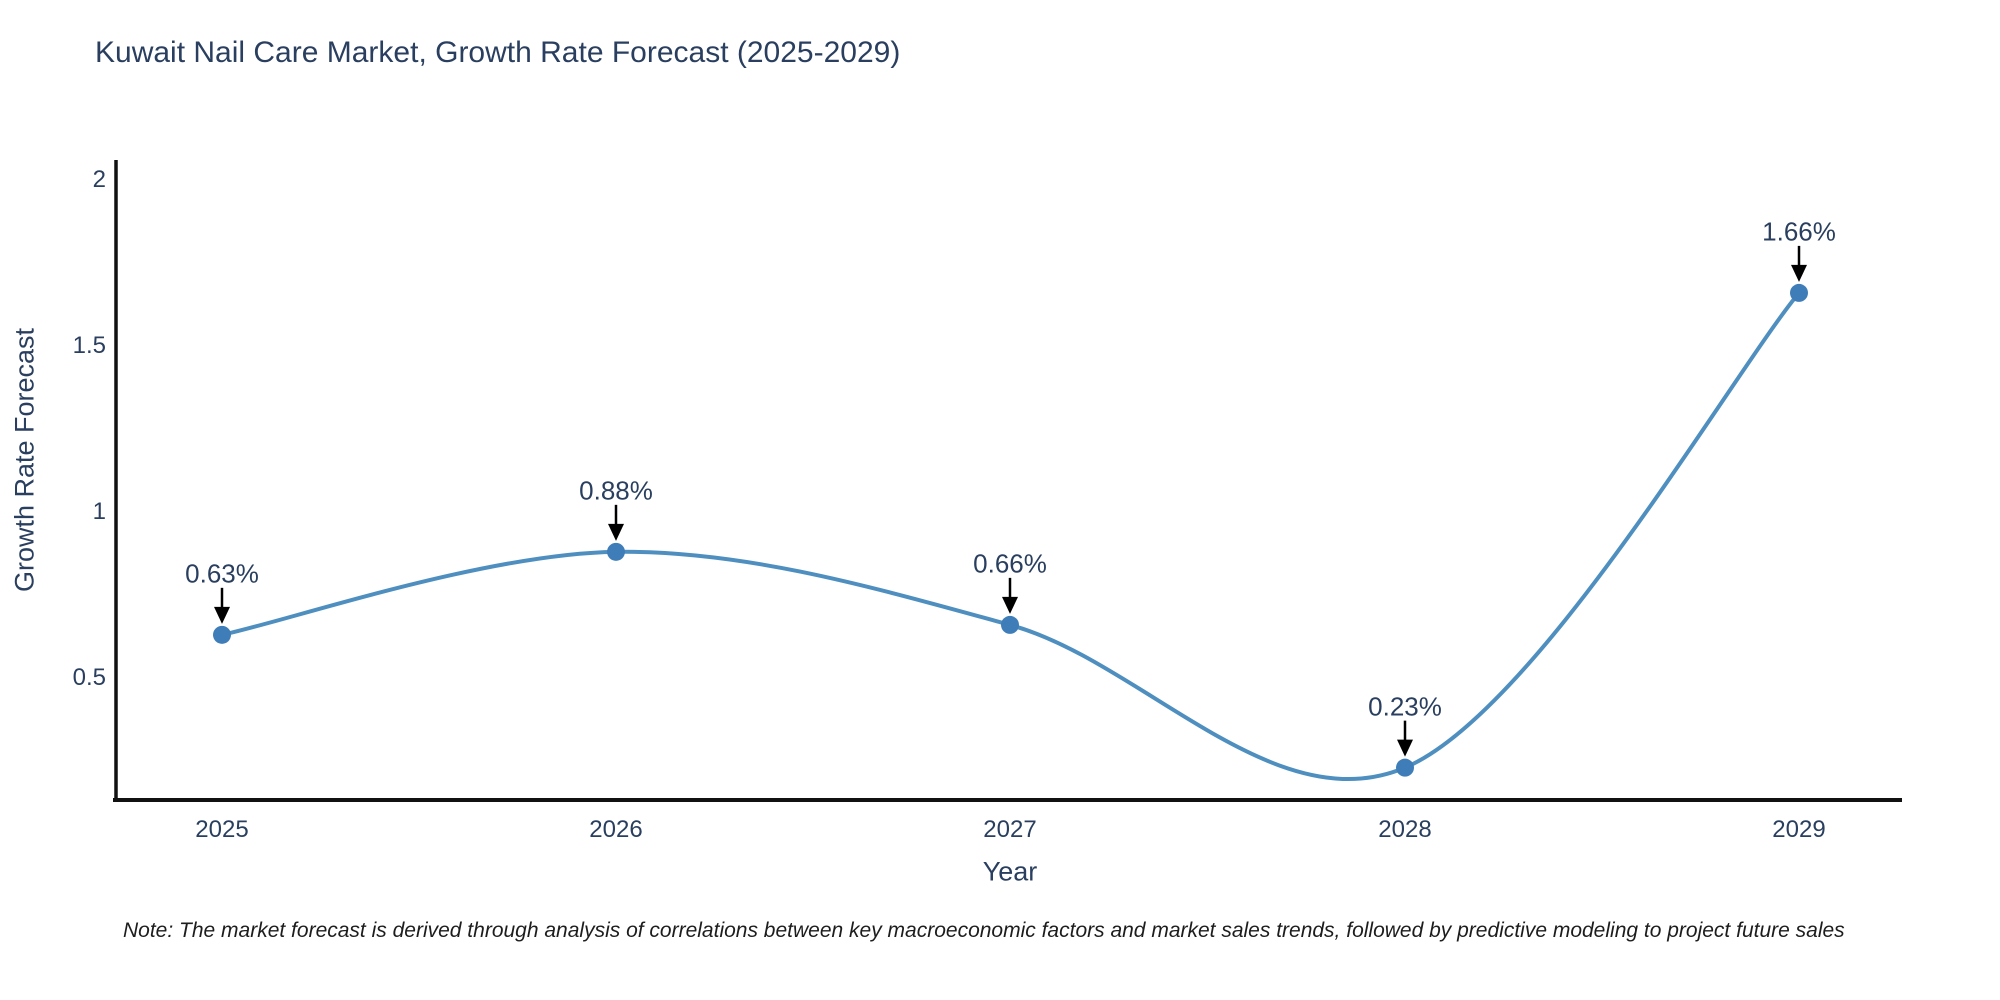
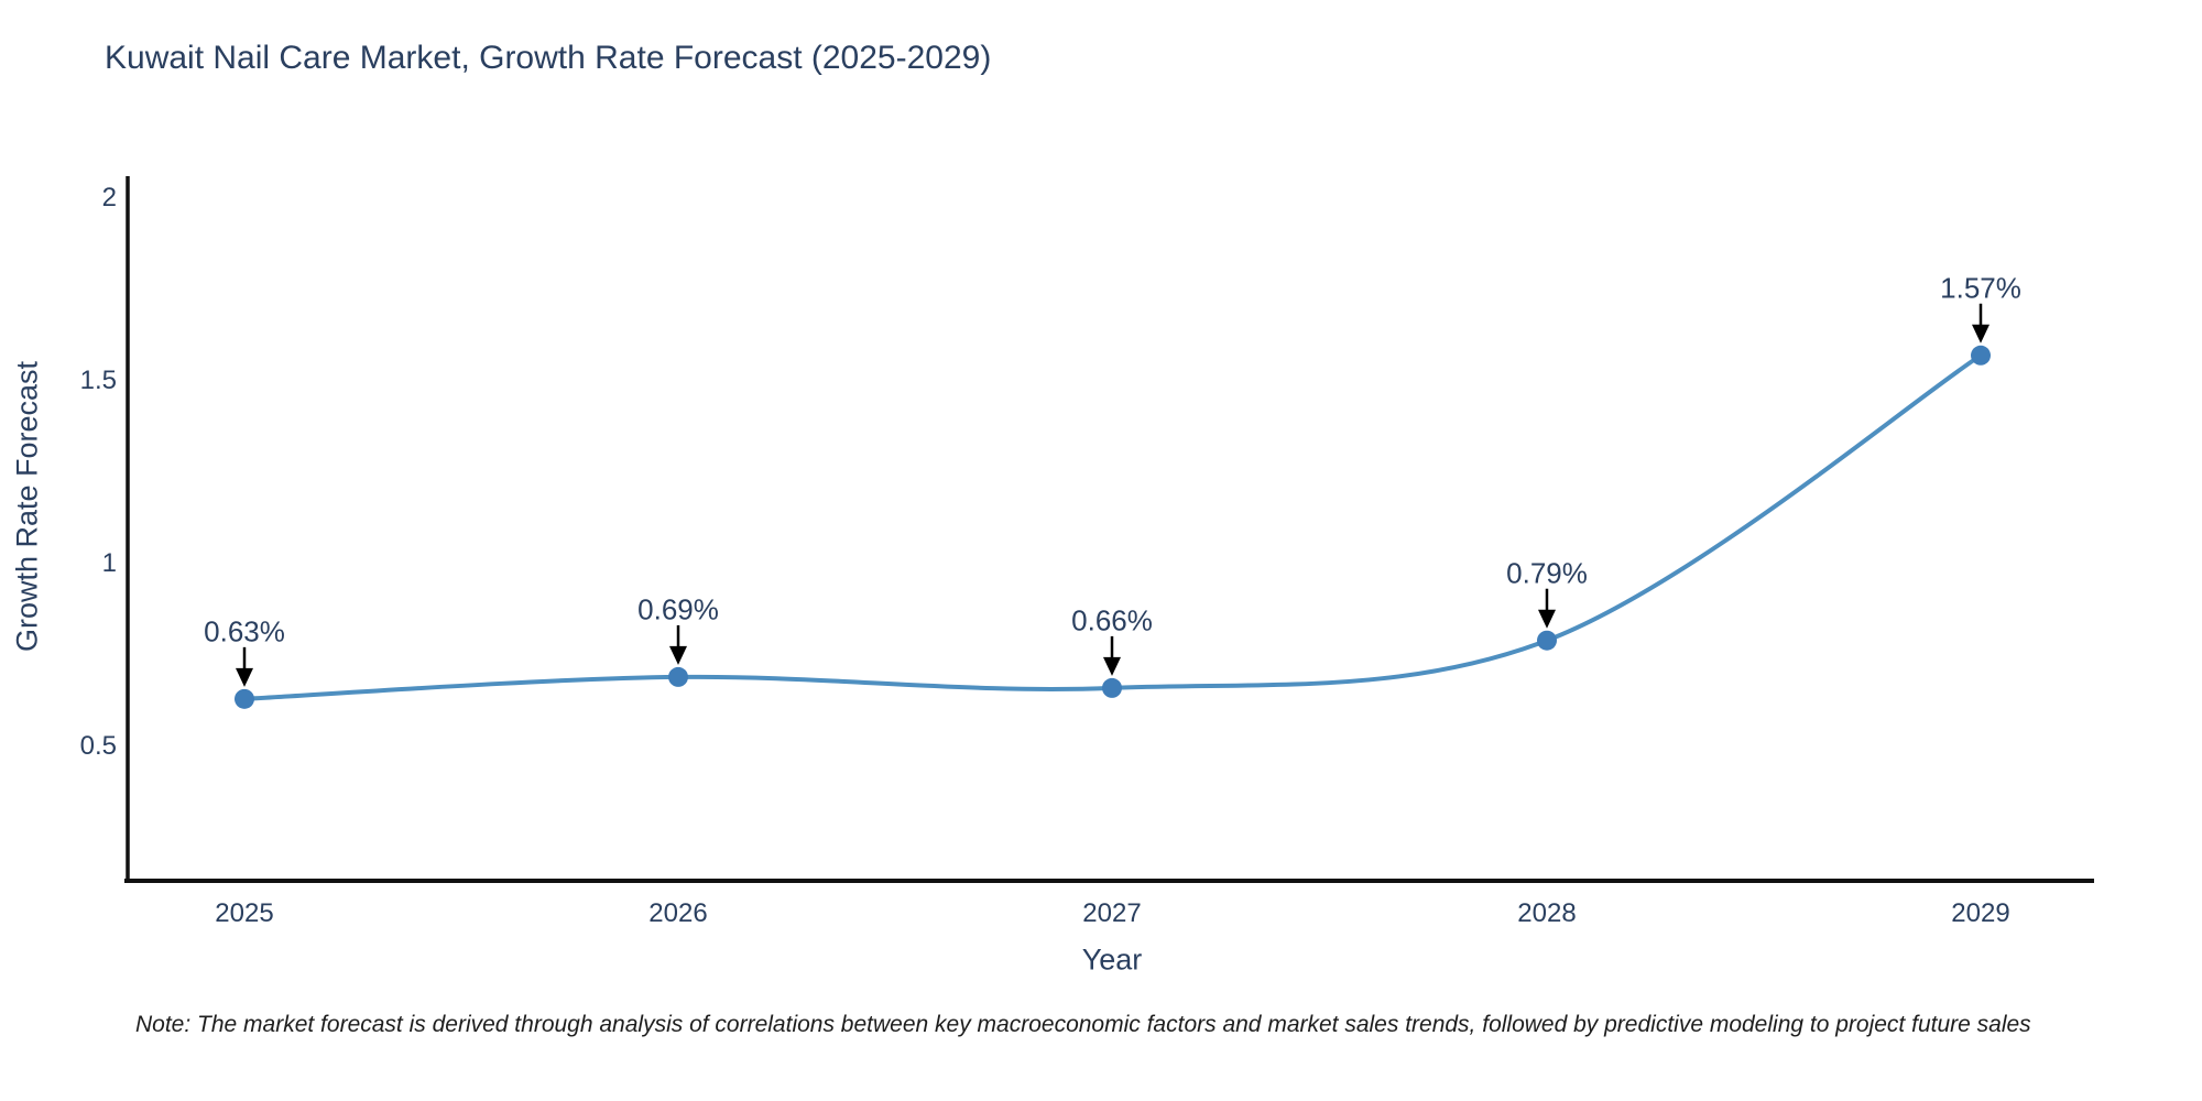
2026: 0.88% -> 0.69%
2028: 0.23% -> 0.79%
2029: 1.66% -> 1.57%
